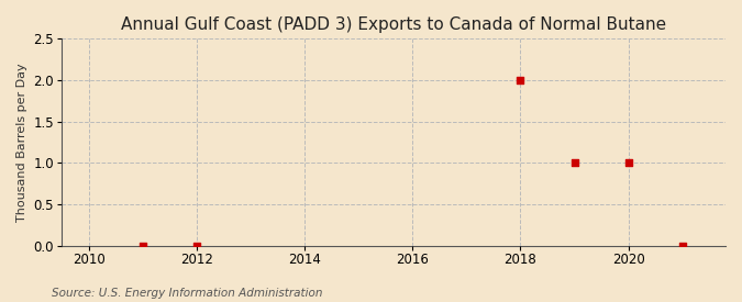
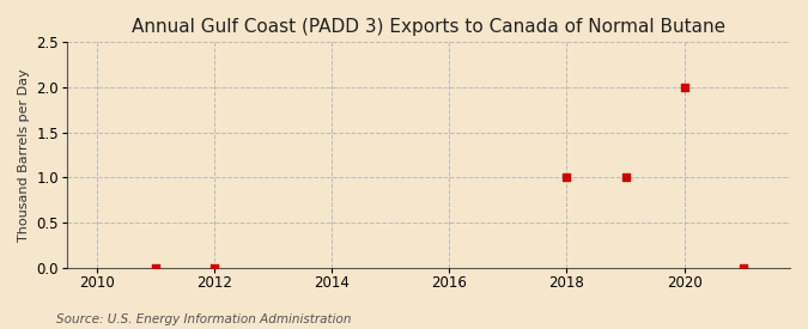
2018: 2 -> 1
2020: 1 -> 2
